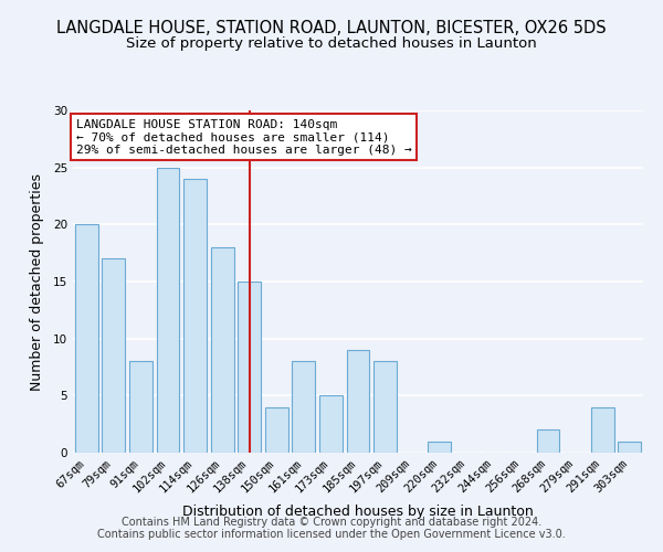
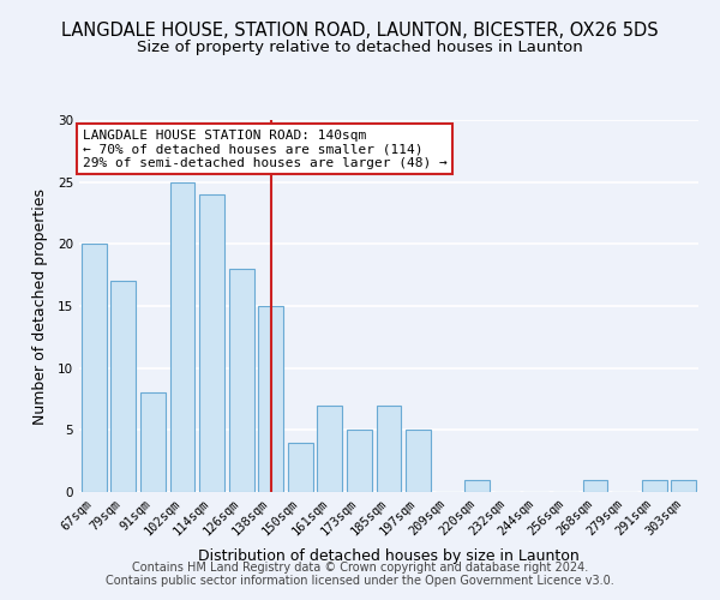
161sqm: 8 -> 7
185sqm: 9 -> 7
197sqm: 8 -> 5
268sqm: 2 -> 1
291sqm: 4 -> 1
